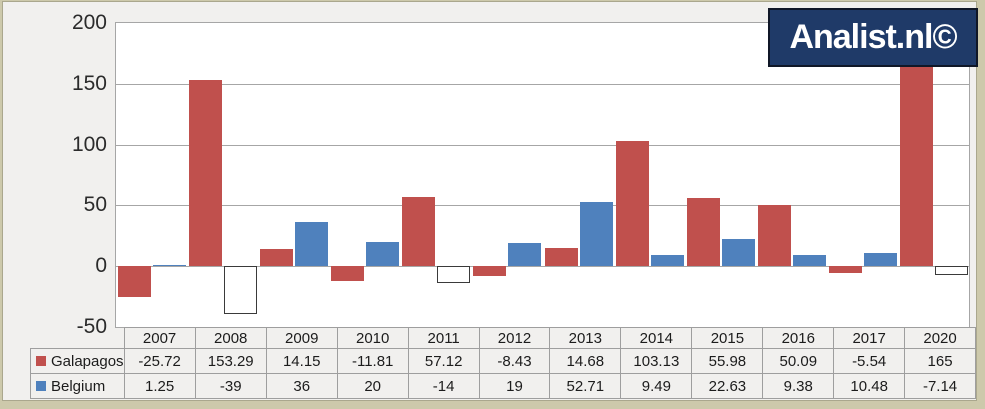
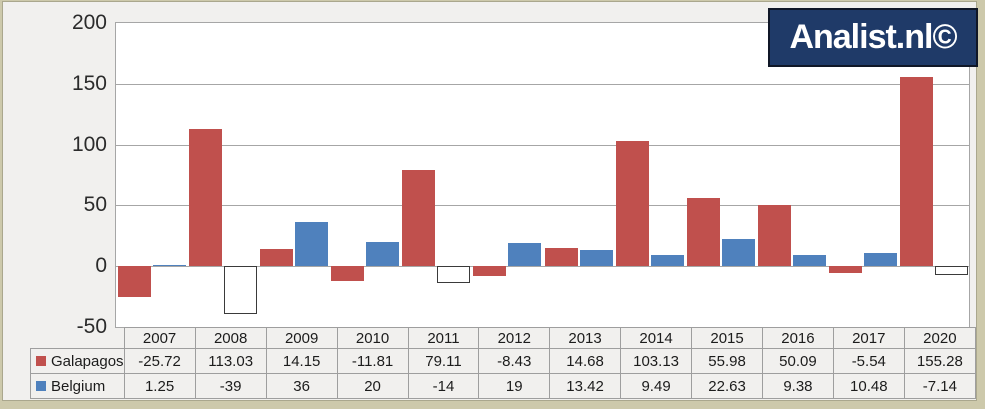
Galapagos/2008: 153.29 -> 113.03
Galapagos/2011: 57.12 -> 79.11
Belgium/2013: 52.71 -> 13.42
Galapagos/2020: 165 -> 155.28
